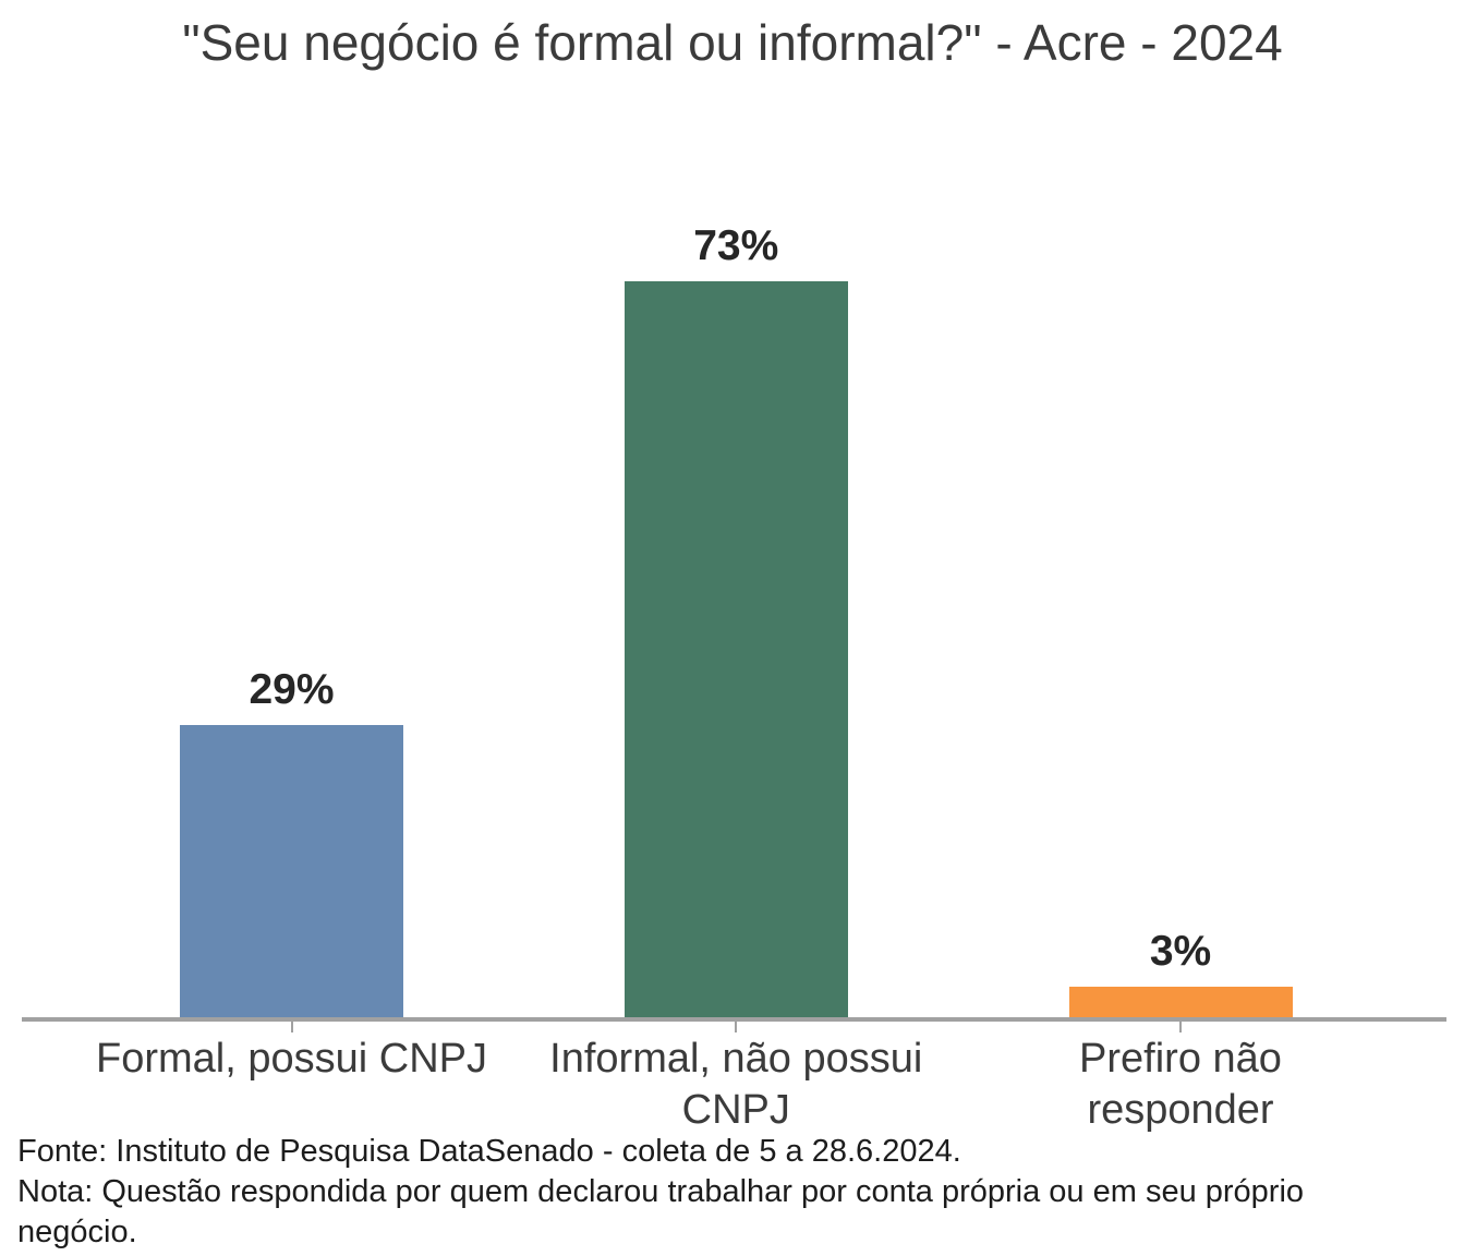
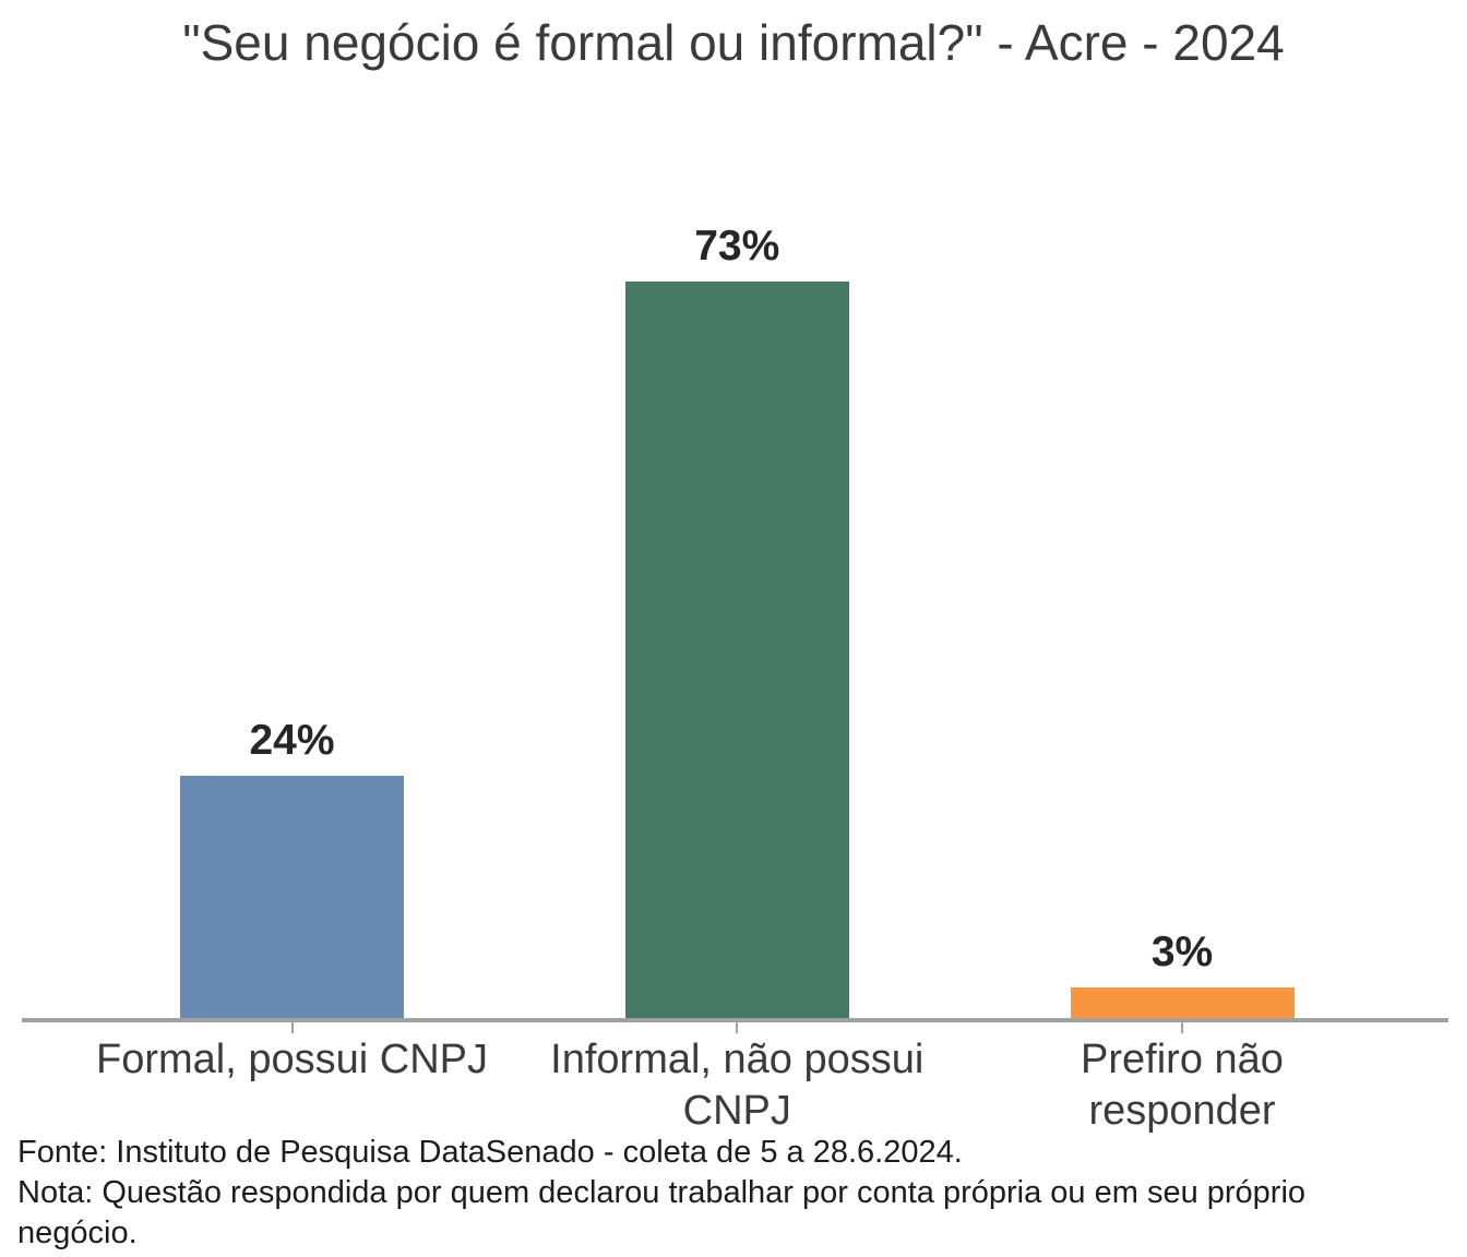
Formal, possui CNPJ: 29% -> 24%
